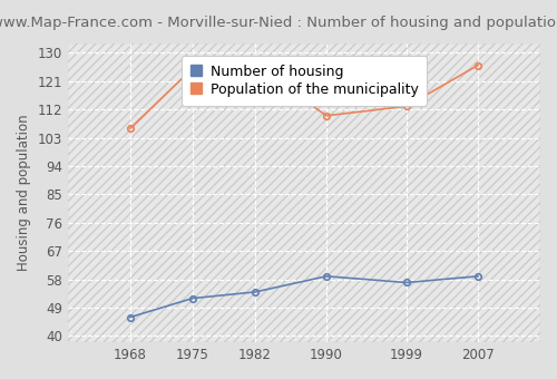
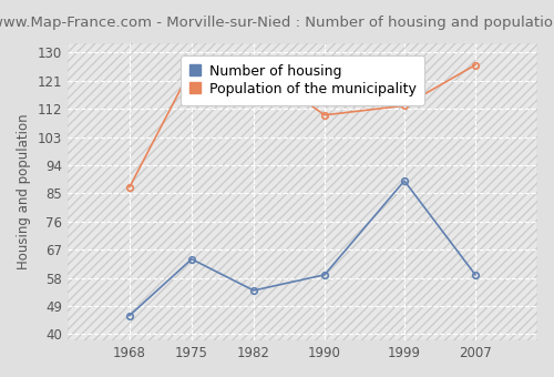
Population of the municipality/1968: 106 -> 87
Number of housing/1975: 52 -> 64
Number of housing/1999: 57 -> 89
